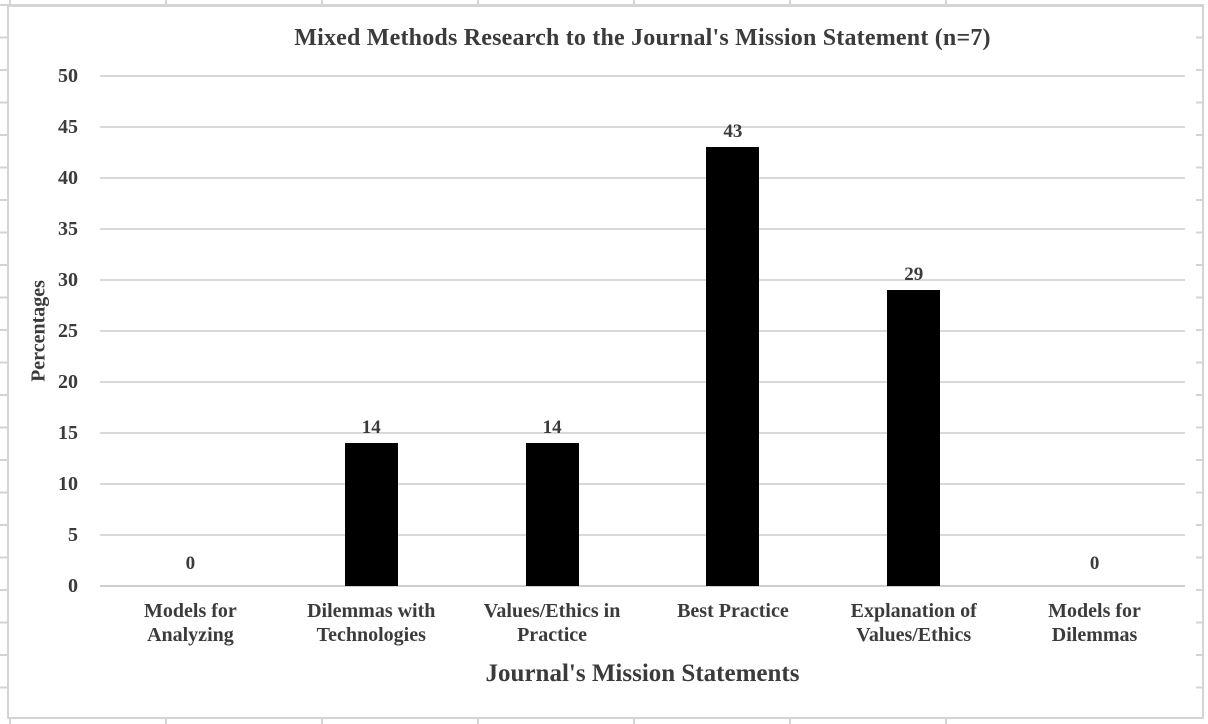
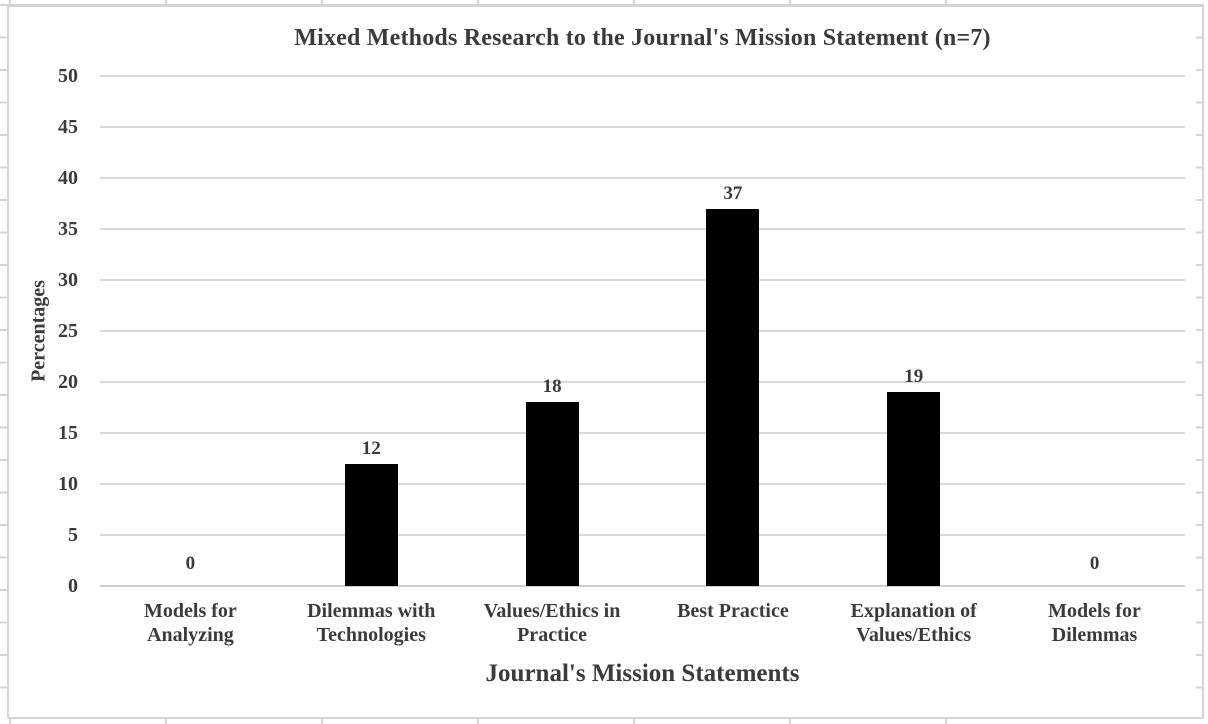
Dilemmas with Technologies: 14 -> 12
Values/Ethics in Practice: 14 -> 18
Best Practice: 43 -> 37
Explanation of Values/Ethics: 29 -> 19
